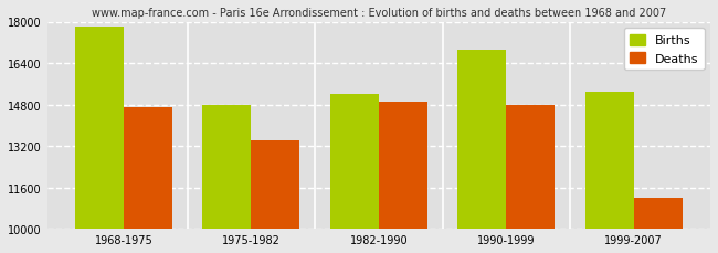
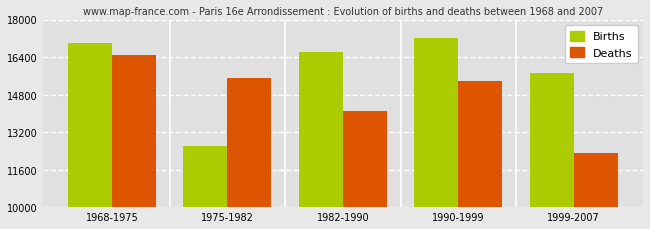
Births/1968-1975: 17800 -> 17000
Deaths/1968-1975: 14700 -> 16500
Births/1975-1982: 14800 -> 12600
Deaths/1975-1982: 13400 -> 15500
Births/1982-1990: 15200 -> 16600
Deaths/1982-1990: 14900 -> 14100
Births/1990-1999: 16900 -> 17200
Deaths/1990-1999: 14800 -> 15400
Births/1999-2007: 15300 -> 15700
Deaths/1999-2007: 11200 -> 12300
